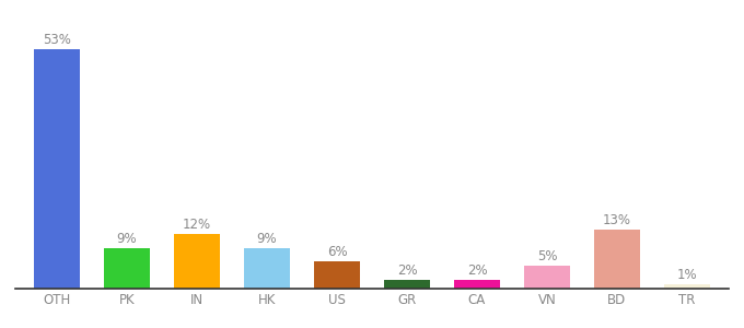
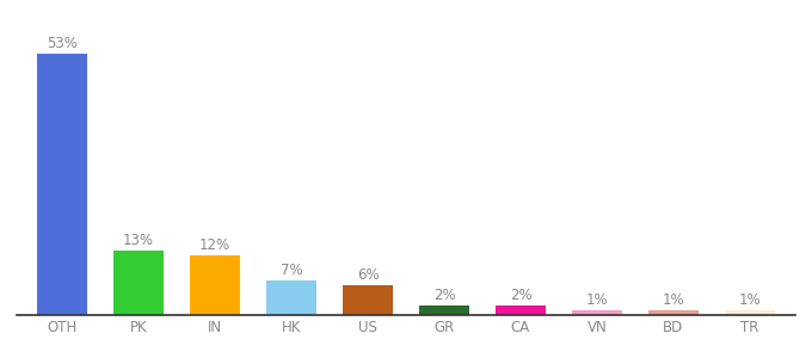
PK: 9% -> 13%
HK: 9% -> 7%
VN: 5% -> 1%
BD: 13% -> 1%
